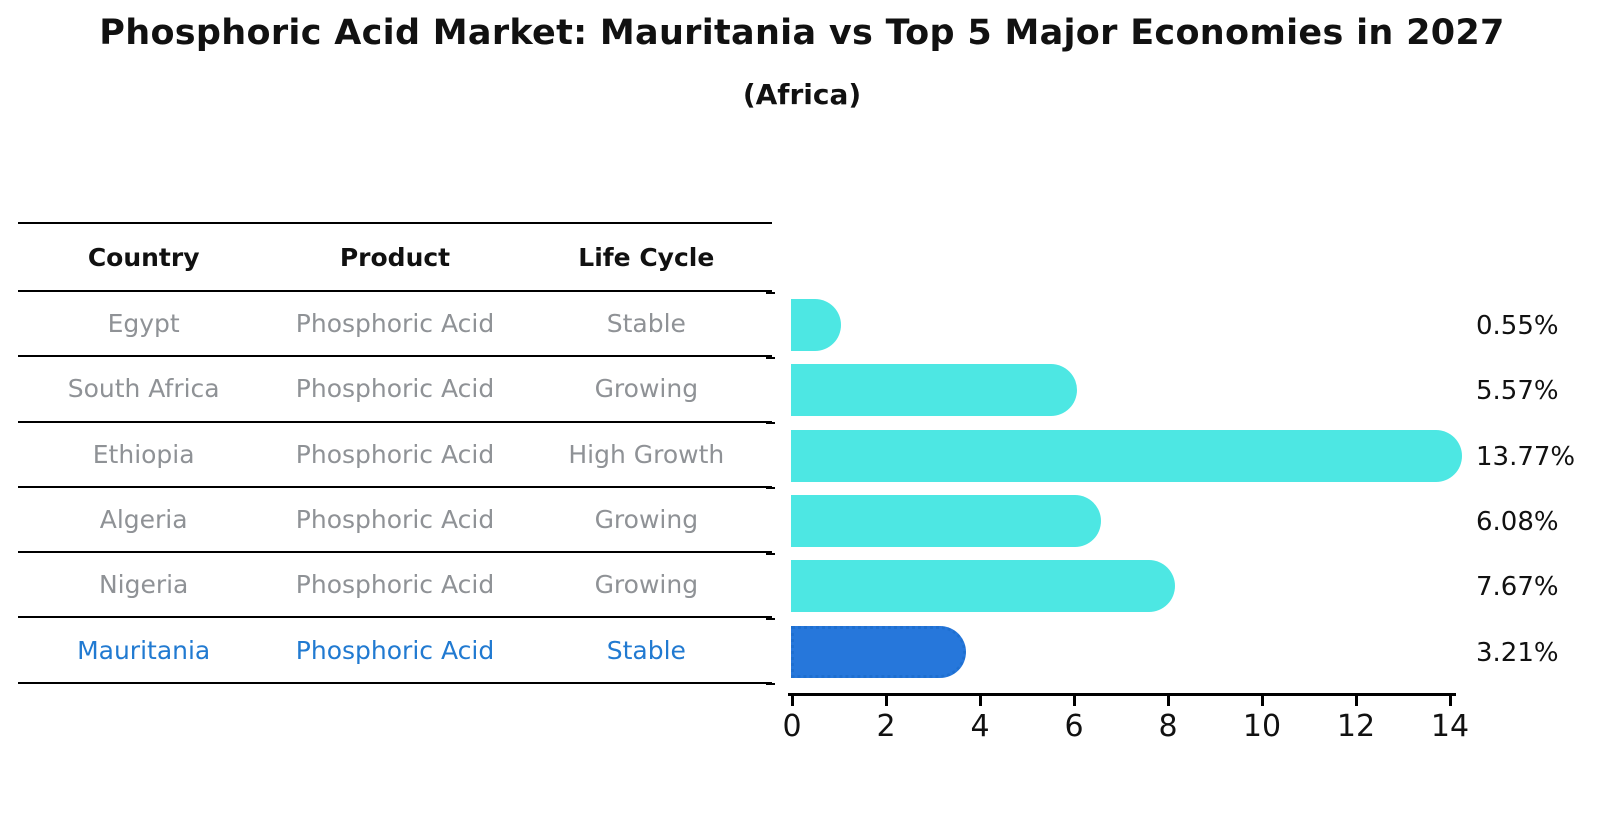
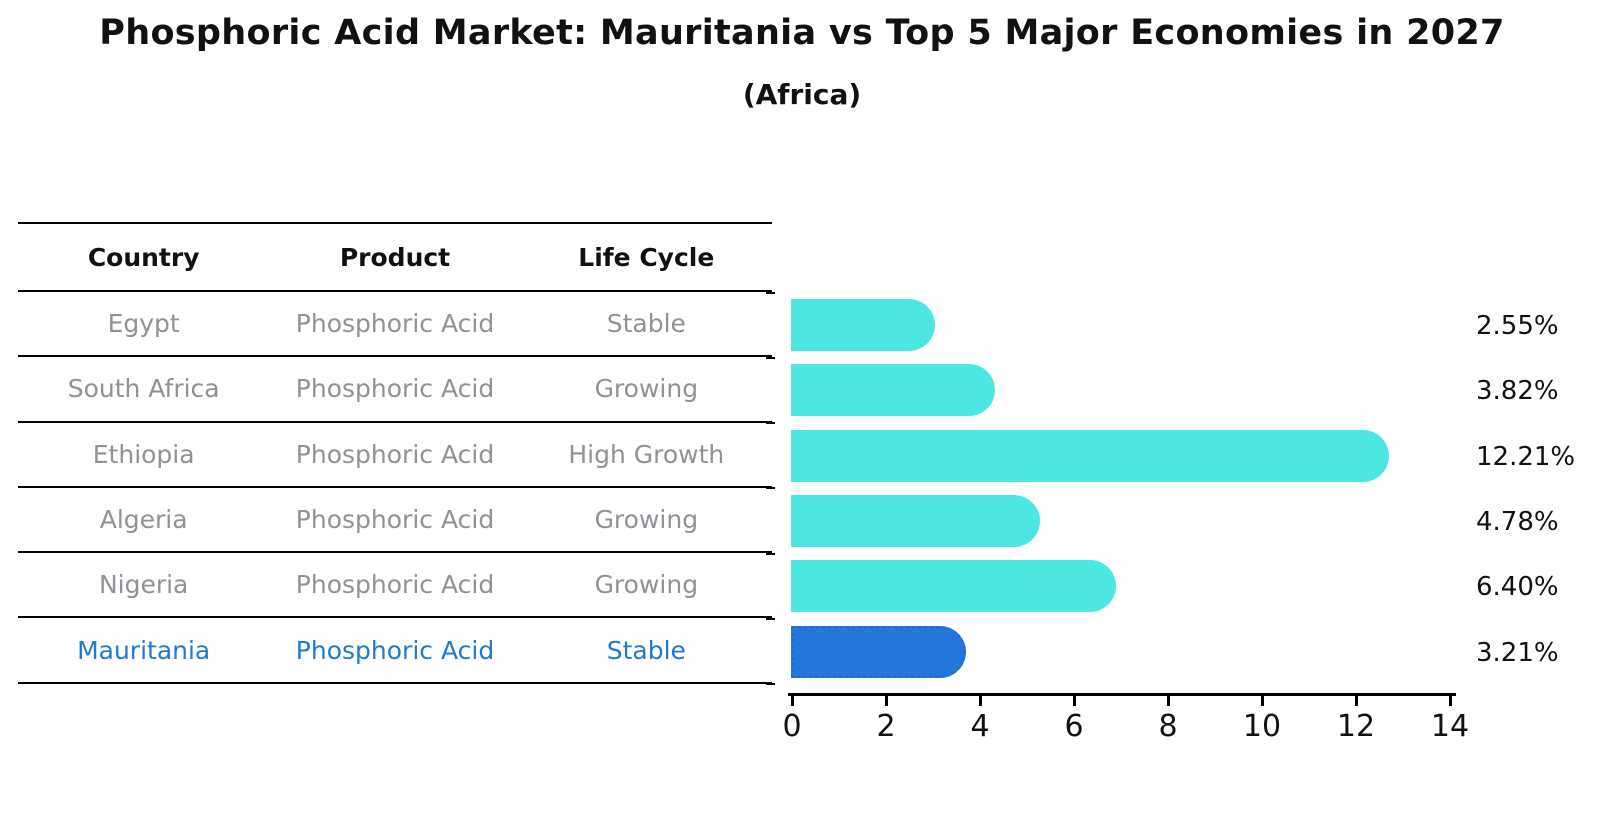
Egypt: 0.55% -> 2.55%
South Africa: 5.57% -> 3.82%
Ethiopia: 13.77% -> 12.21%
Algeria: 6.08% -> 4.78%
Nigeria: 7.67% -> 6.40%
